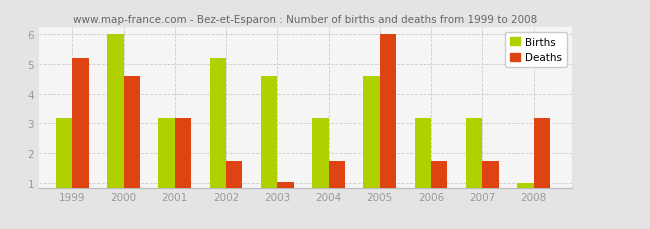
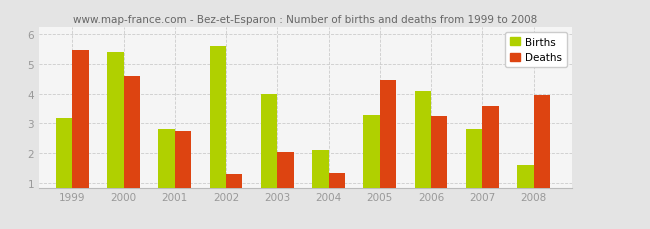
Deaths/1999: 5.20 -> 5.45
Births/2000: 6.0 -> 5.4
Births/2001: 3.2 -> 2.8
Deaths/2001: 3.20 -> 2.75
Births/2002: 5.2 -> 5.6
Deaths/2002: 1.75 -> 1.30
Births/2003: 4.6 -> 4.0
Deaths/2003: 1.05 -> 2.05
Births/2004: 3.2 -> 2.1
Deaths/2004: 1.75 -> 1.35
Births/2005: 4.6 -> 3.3
Deaths/2005: 6.00 -> 4.45
Births/2006: 3.2 -> 4.1
Deaths/2006: 1.75 -> 3.25
Births/2007: 3.2 -> 2.8
Deaths/2007: 1.75 -> 3.60
Births/2008: 1.0 -> 1.6
Deaths/2008: 3.20 -> 3.95
